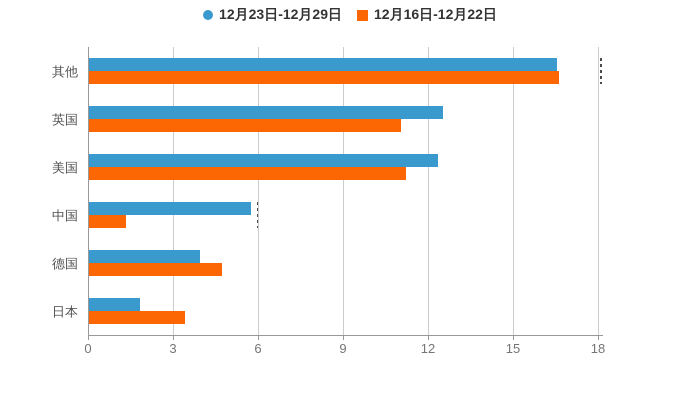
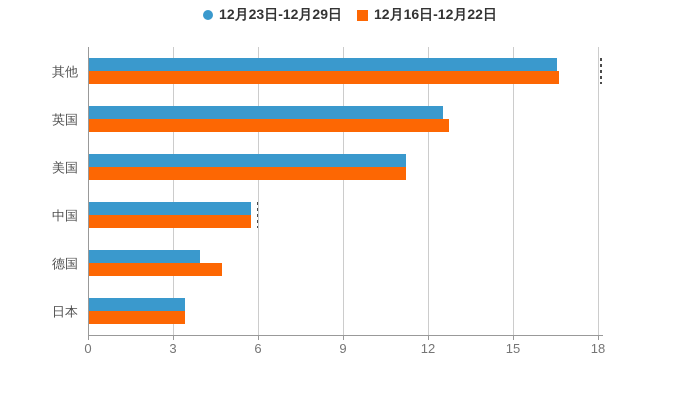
12月16日-12月22日/英国: 11.0 -> 12.7
12月23日-12月29日/美国: 12.3 -> 11.2
12月16日-12月22日/中国: 1.3 -> 5.7
12月23日-12月29日/日本: 1.8 -> 3.4
